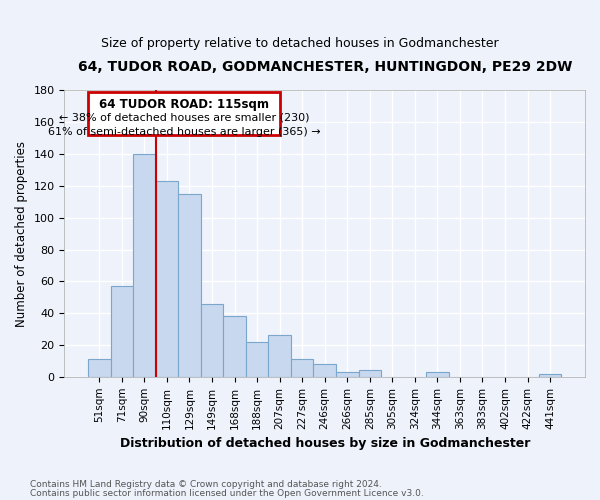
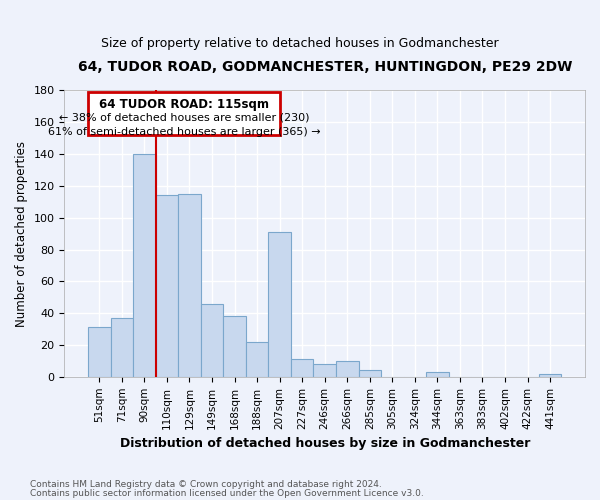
51sqm: 11 -> 31
71sqm: 57 -> 37
110sqm: 123 -> 114
207sqm: 26 -> 91
266sqm: 3 -> 10
